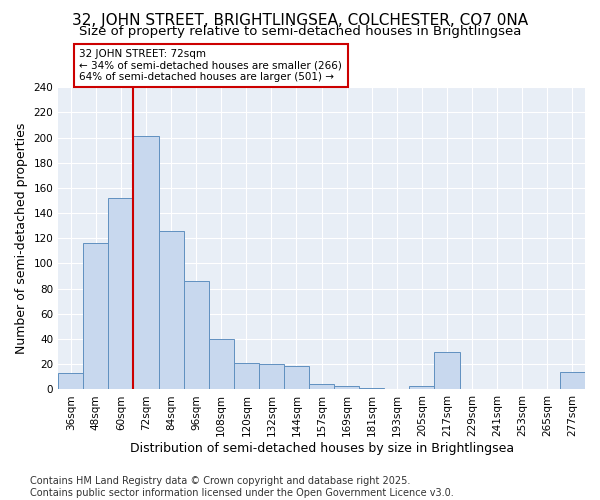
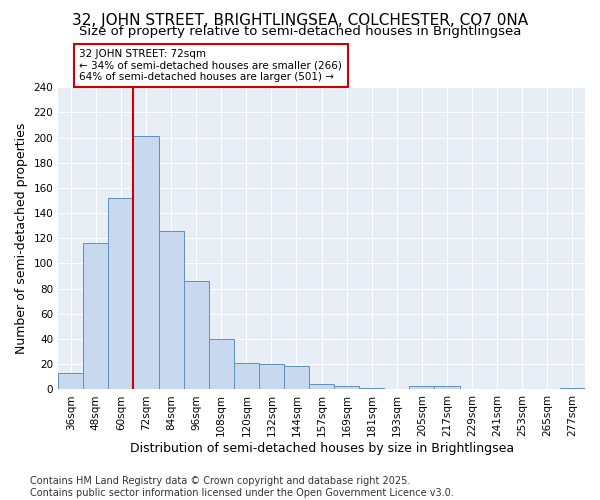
217sqm: 30 -> 3
277sqm: 14 -> 1
